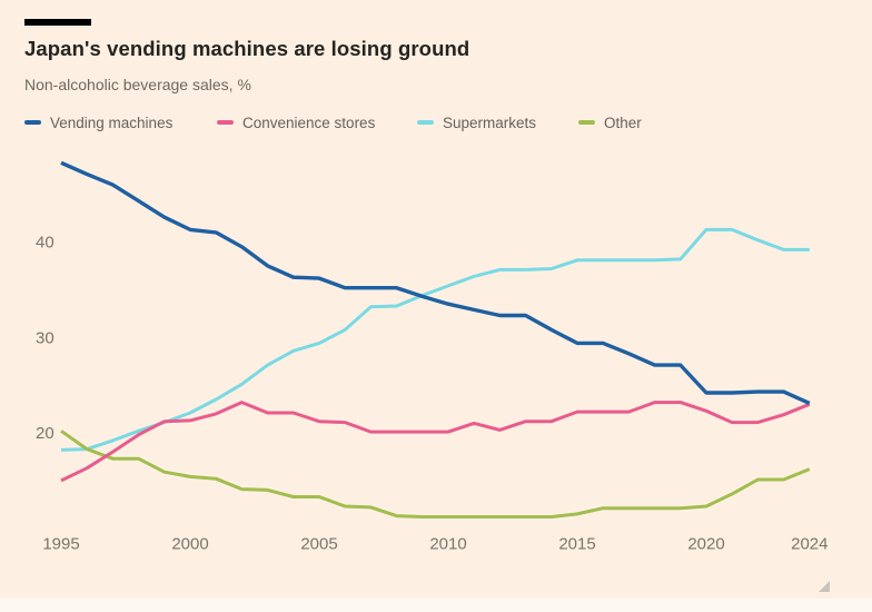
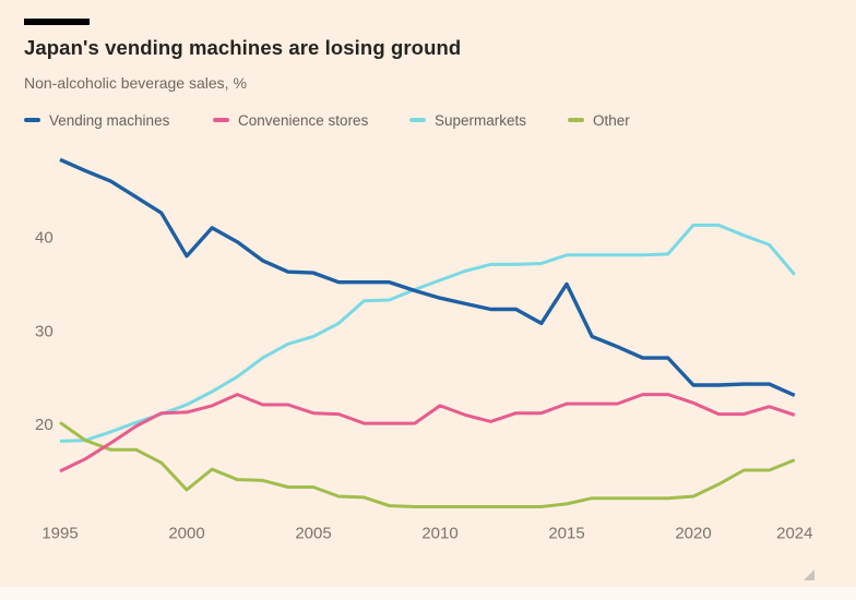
Vending machines/2000: 41 -> 38
Other/2000: 15 -> 13
Convenience stores/2010: 20 -> 22
Vending machines/2015: 29 -> 35
Convenience stores/2024: 23 -> 21
Supermarkets/2024: 39 -> 36
